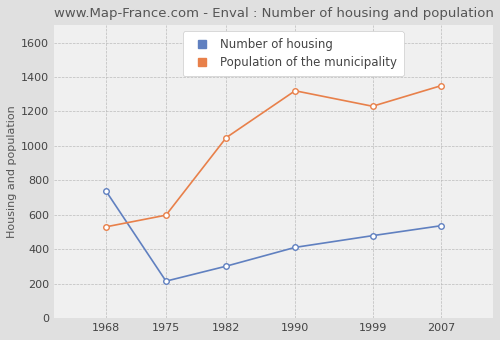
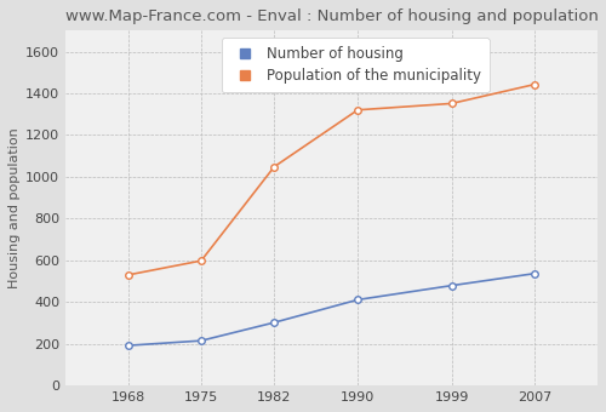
Number of housing/1968: 740 -> 190
Population of the municipality/1999: 1230 -> 1350
Population of the municipality/2007: 1350 -> 1440
